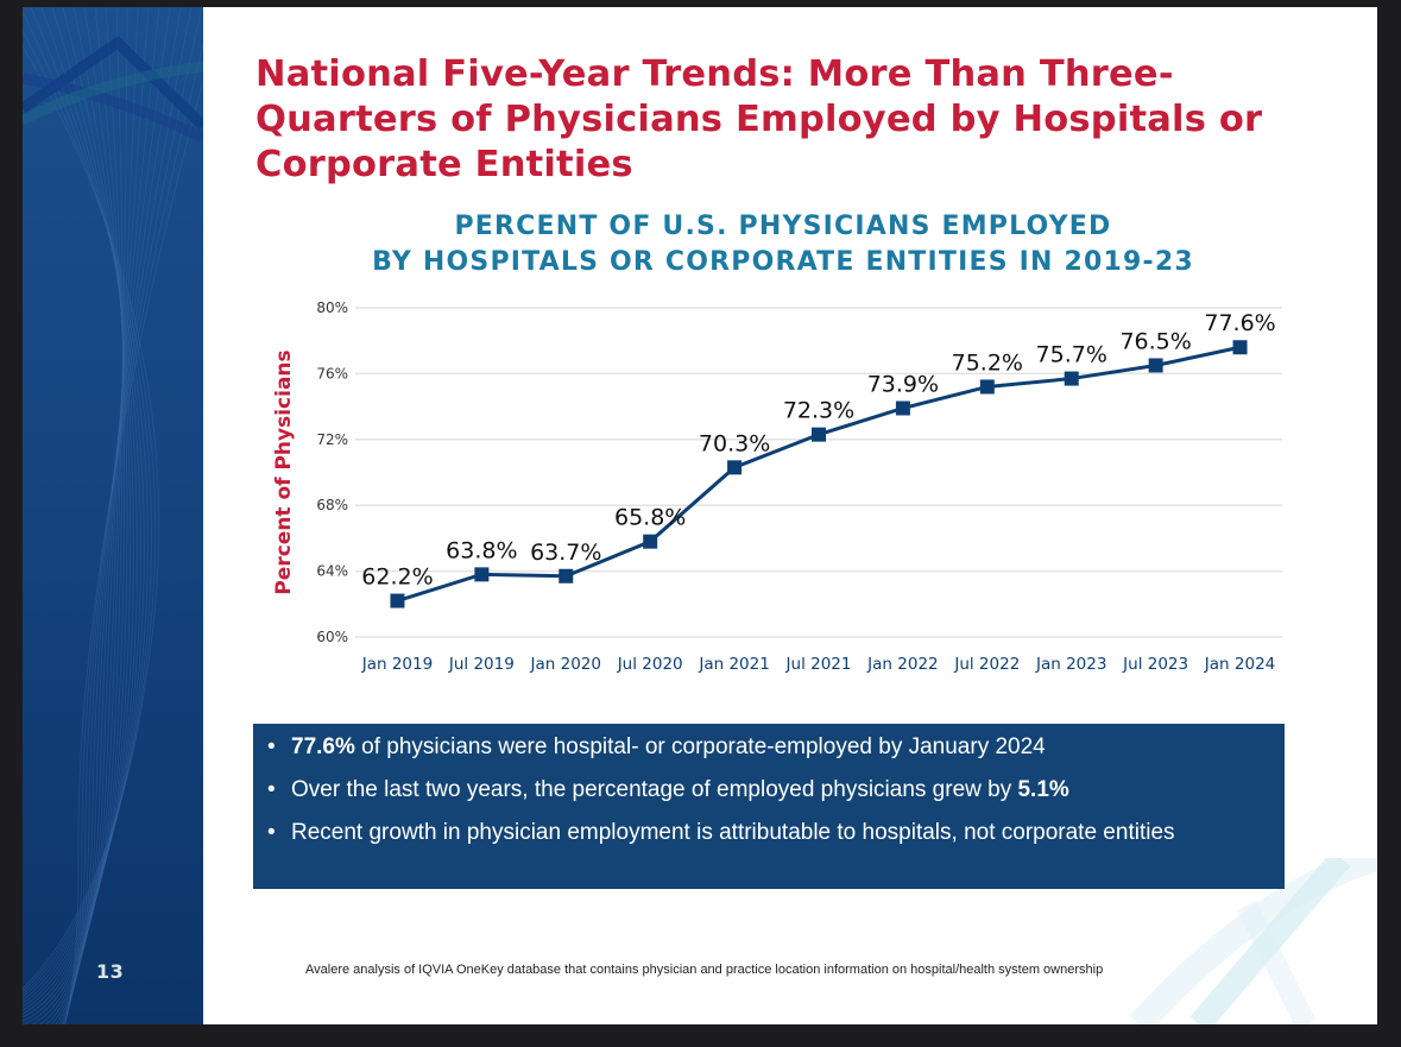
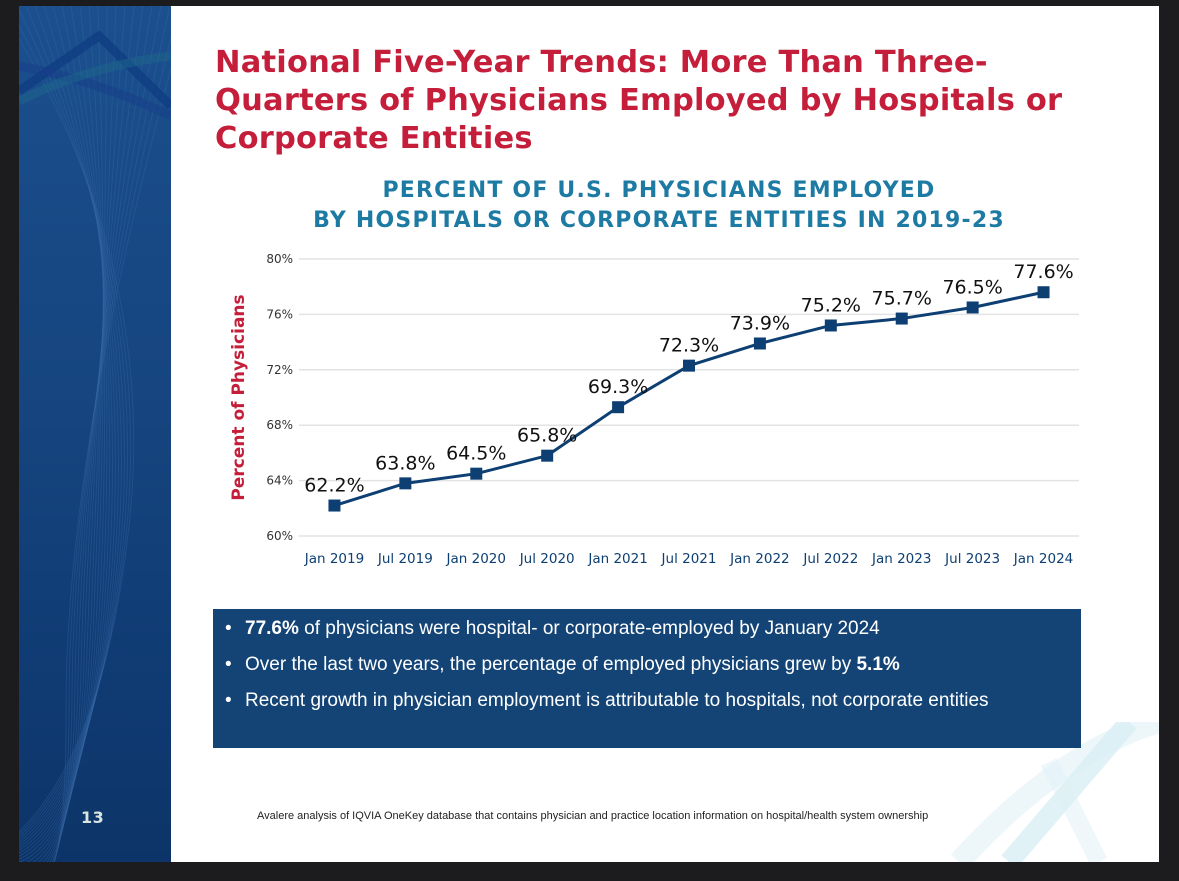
Jan 2020: 63.7% -> 64.5%
Jan 2021: 70.3% -> 69.3%
